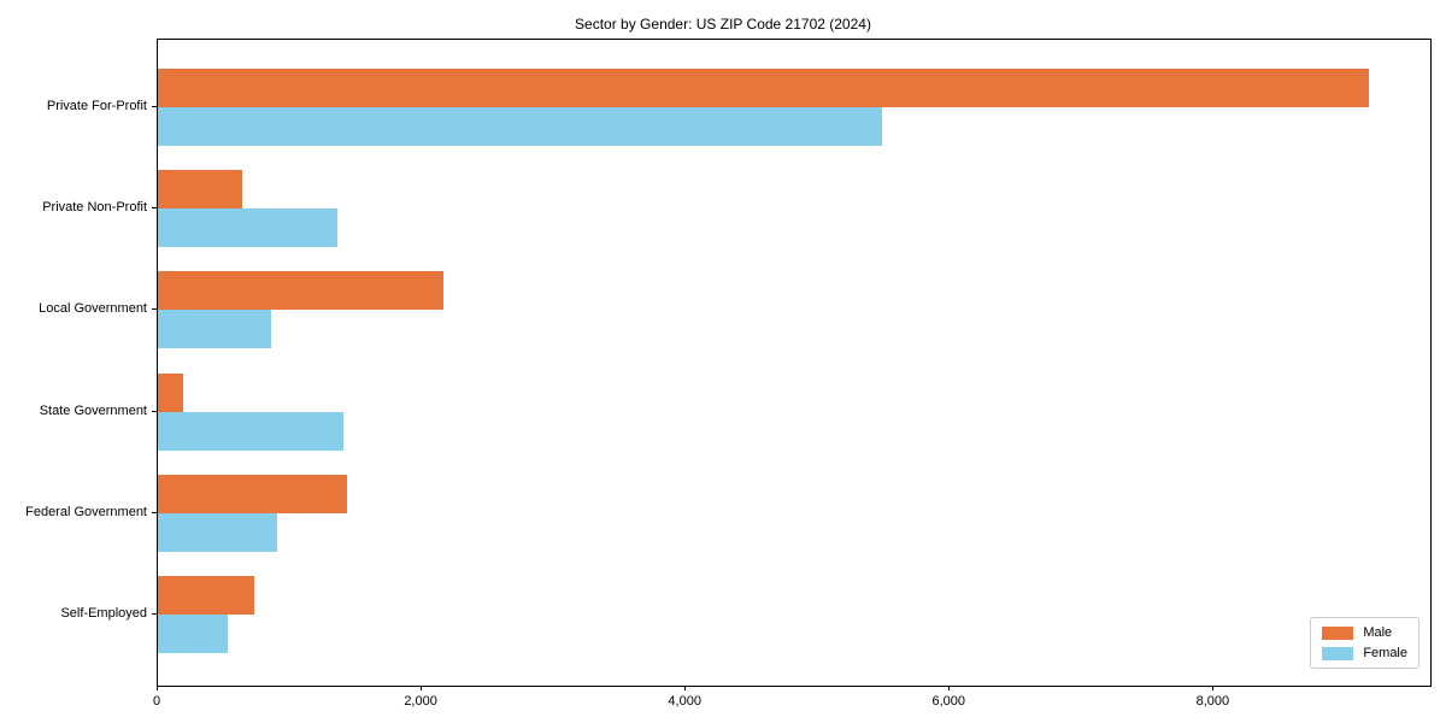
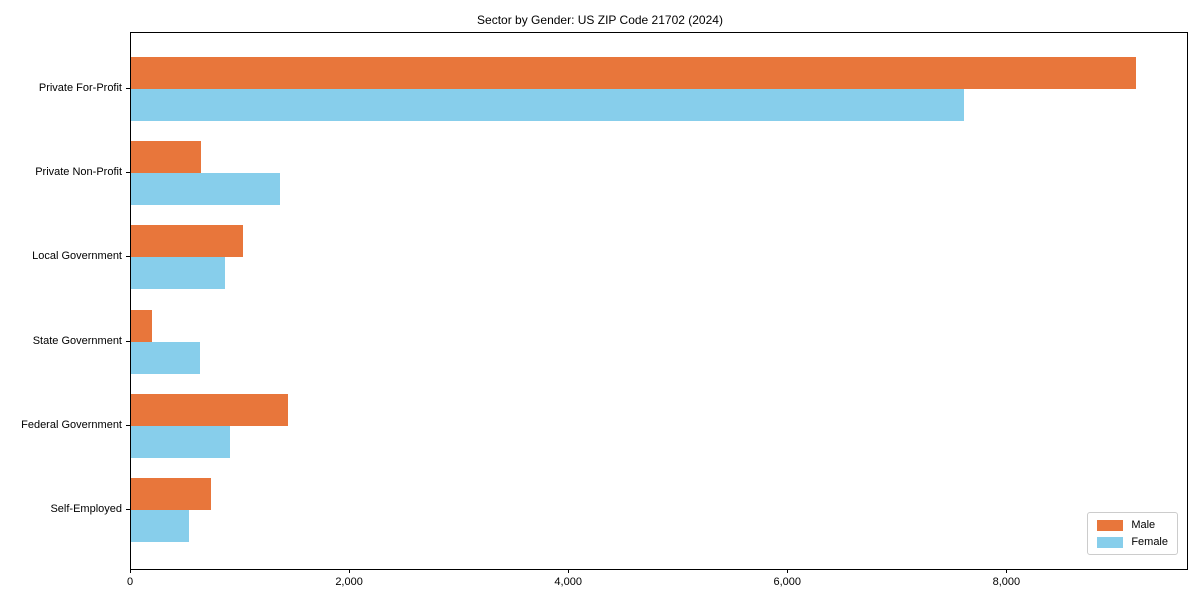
Female/Private For-Profit: 5490 -> 7600
Male/Local Government: 2160 -> 1020
Female/State Government: 1410 -> 630
